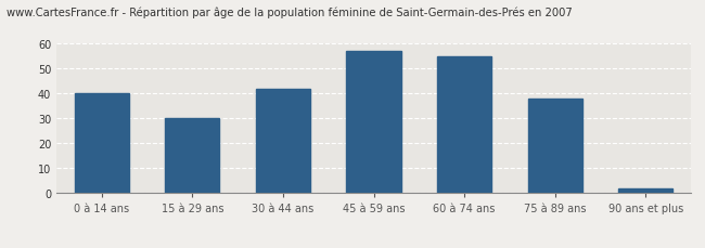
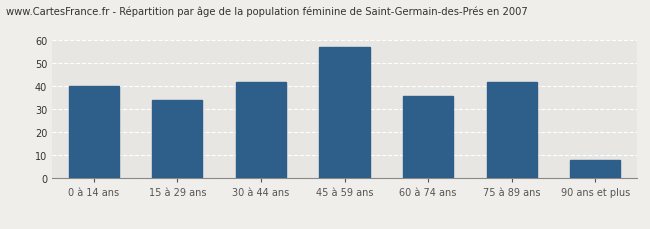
15 à 29 ans: 30 -> 34
60 à 74 ans: 55 -> 36
75 à 89 ans: 38 -> 42
90 ans et plus: 2 -> 8
